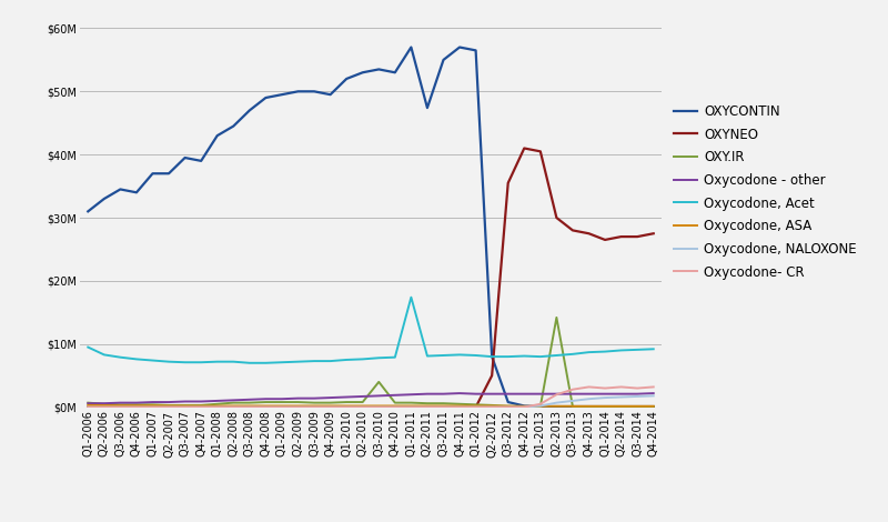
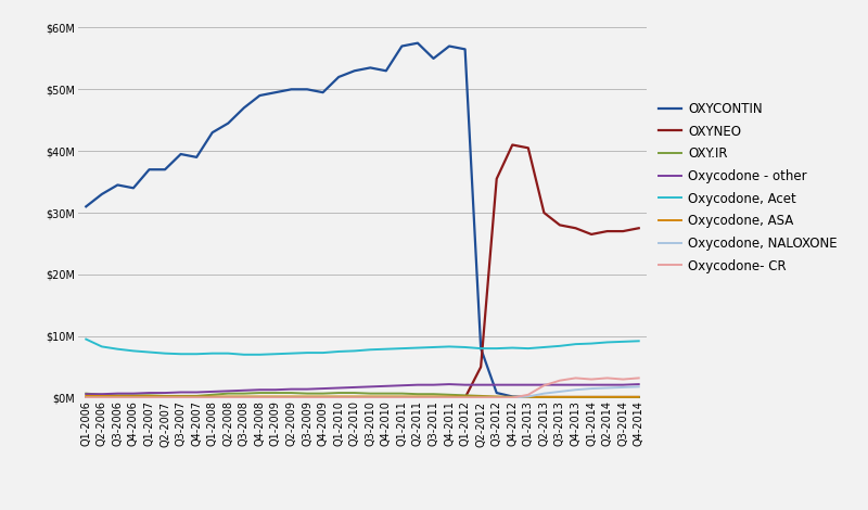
OXY.IR/Q3-2010: $4.0M -> $0.7M
Oxycodone, Acet/Q1-2011: $17.4M -> $8.0M
OXYCONTIN/Q2-2011: $47.4M -> $57.5M
OXY.IR/Q2-2013: $14.2M -> $0.1M
